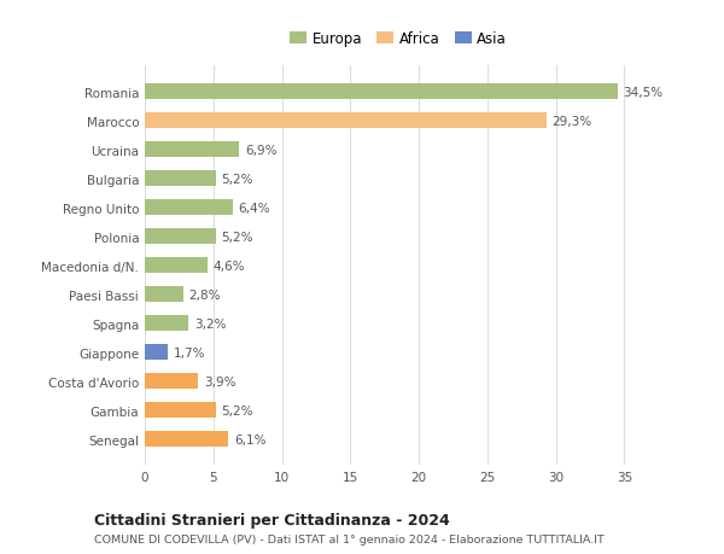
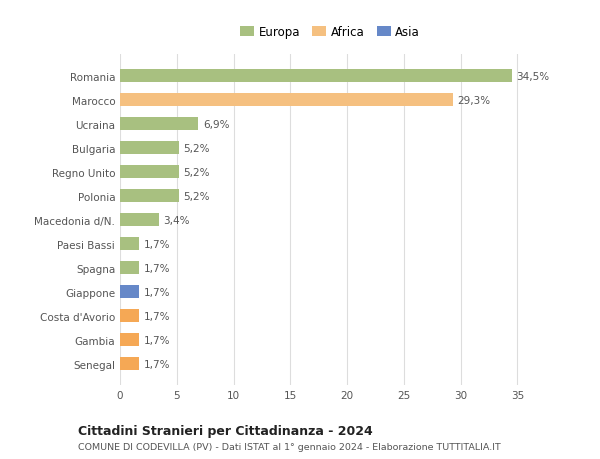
Regno Unito: 6,4% -> 5,2%
Macedonia d/N.: 4,6% -> 3,4%
Paesi Bassi: 2,8% -> 1,7%
Spagna: 3,2% -> 1,7%
Costa d'Avorio: 3,9% -> 1,7%
Gambia: 5,2% -> 1,7%
Senegal: 6,1% -> 1,7%
